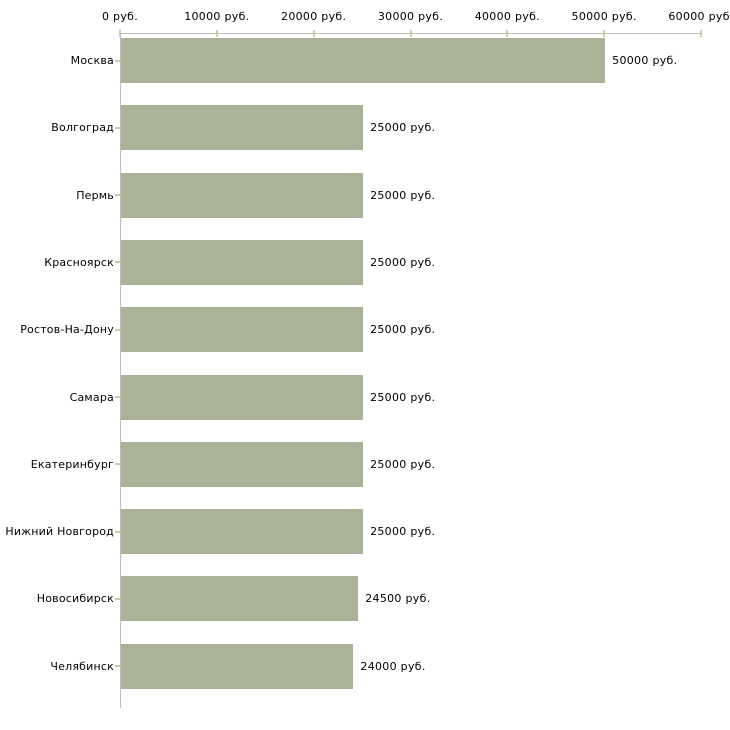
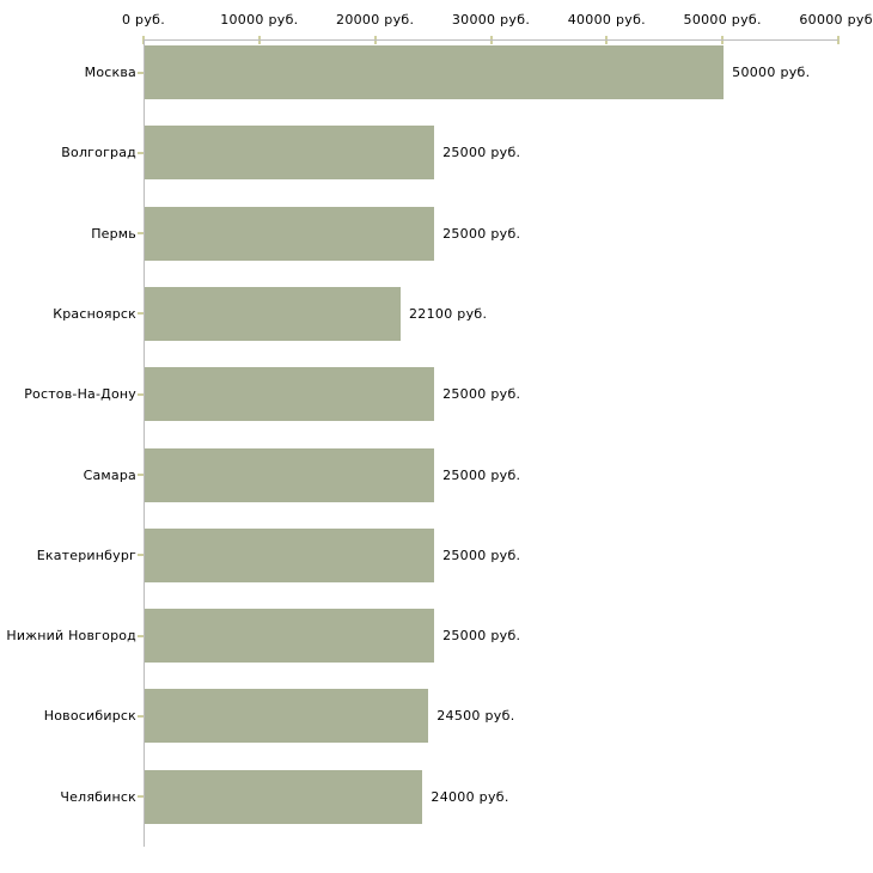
Красноярск: 25000 -> 22100
